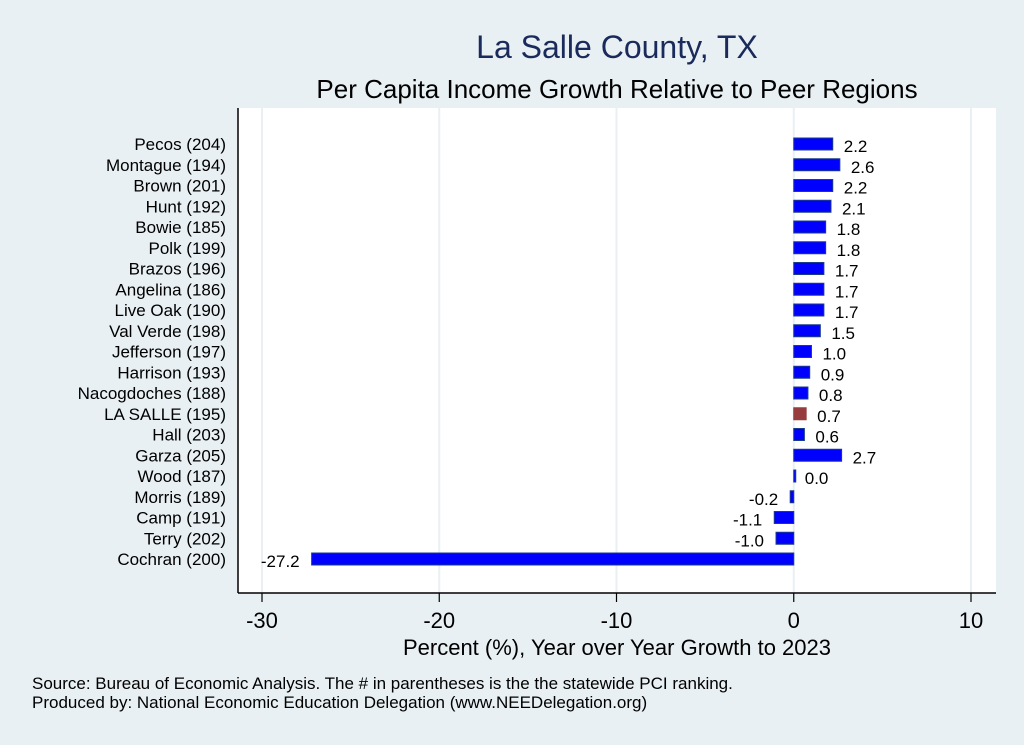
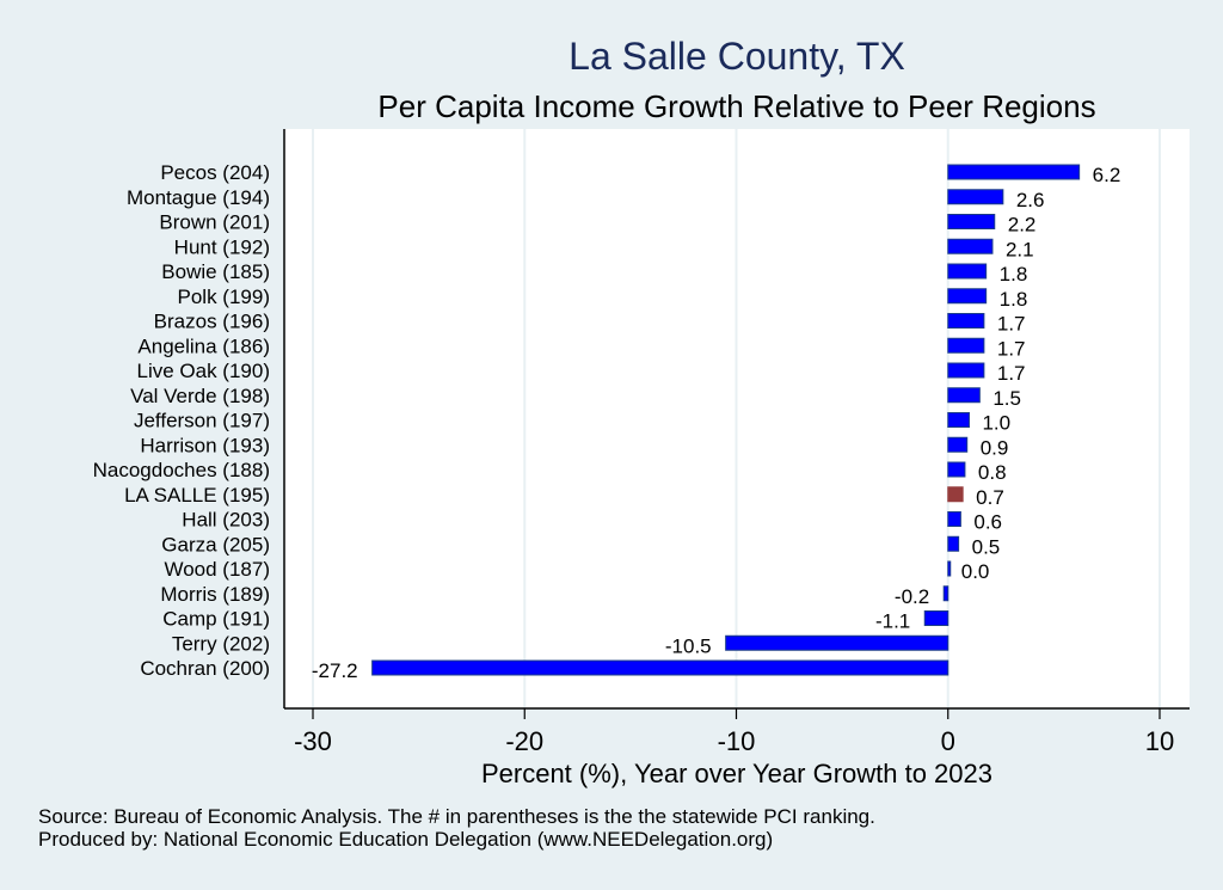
Pecos (204): 2.2 -> 6.2
Garza (205): 2.7 -> 0.5
Terry (202): -1.0 -> -10.5
